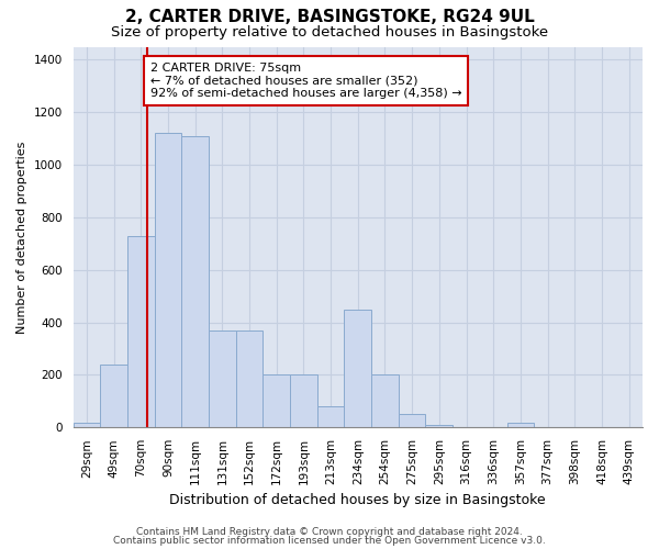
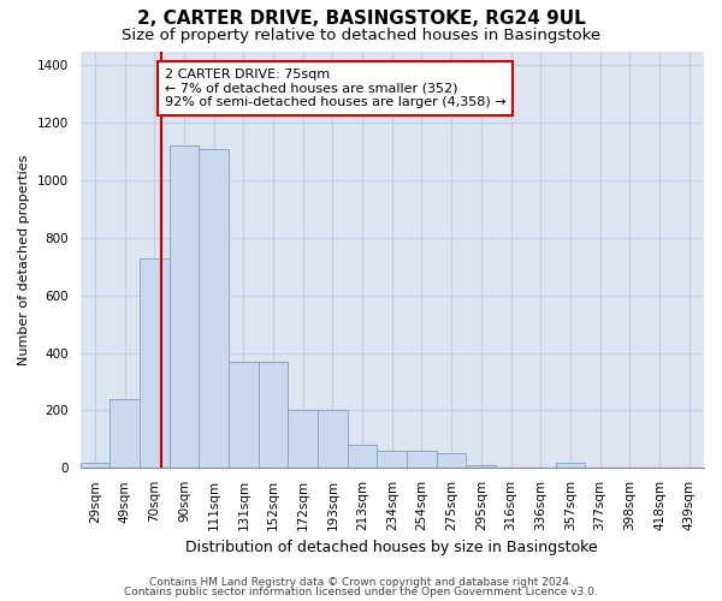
234sqm: 450 -> 60
254sqm: 200 -> 60
